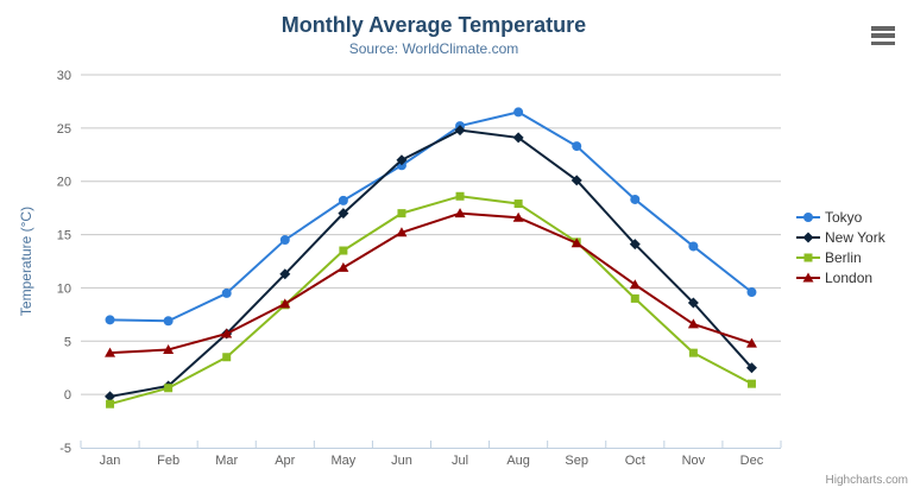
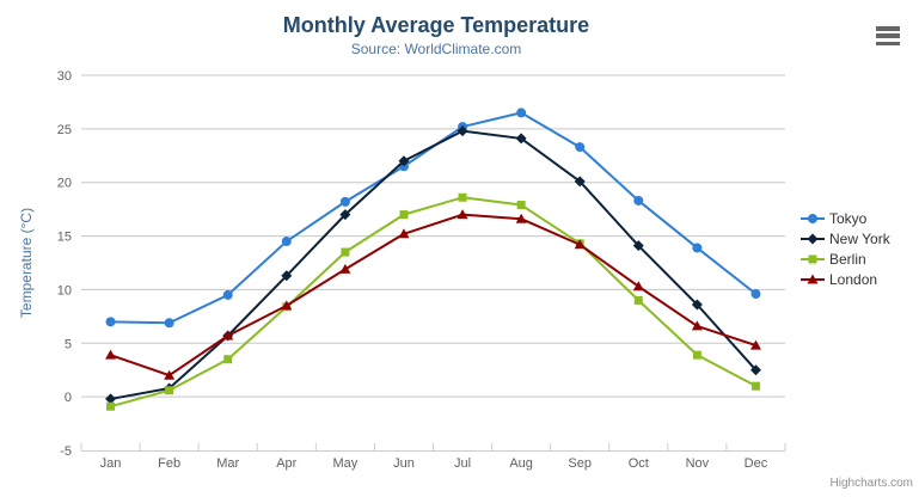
London/Feb: 4 -> 2
